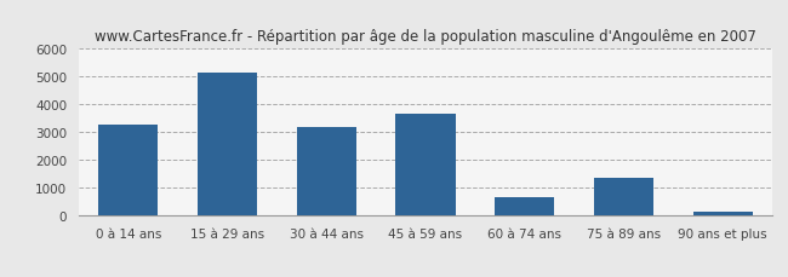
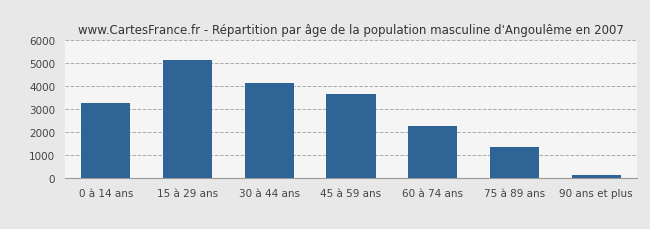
30 à 44 ans: 3200 -> 4150
60 à 74 ans: 650 -> 2280
